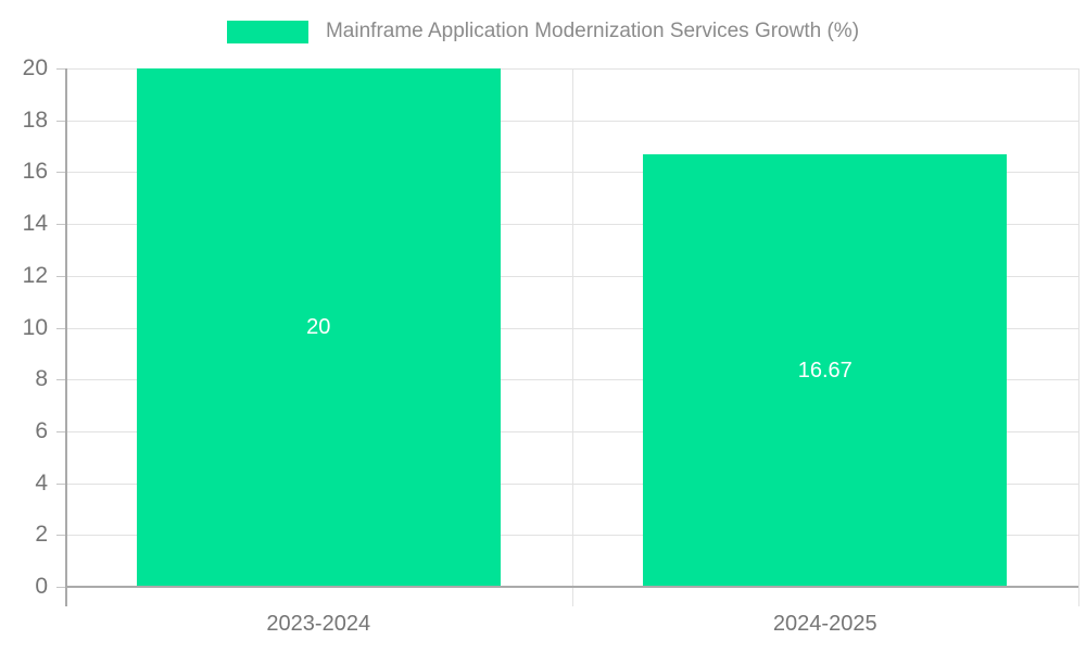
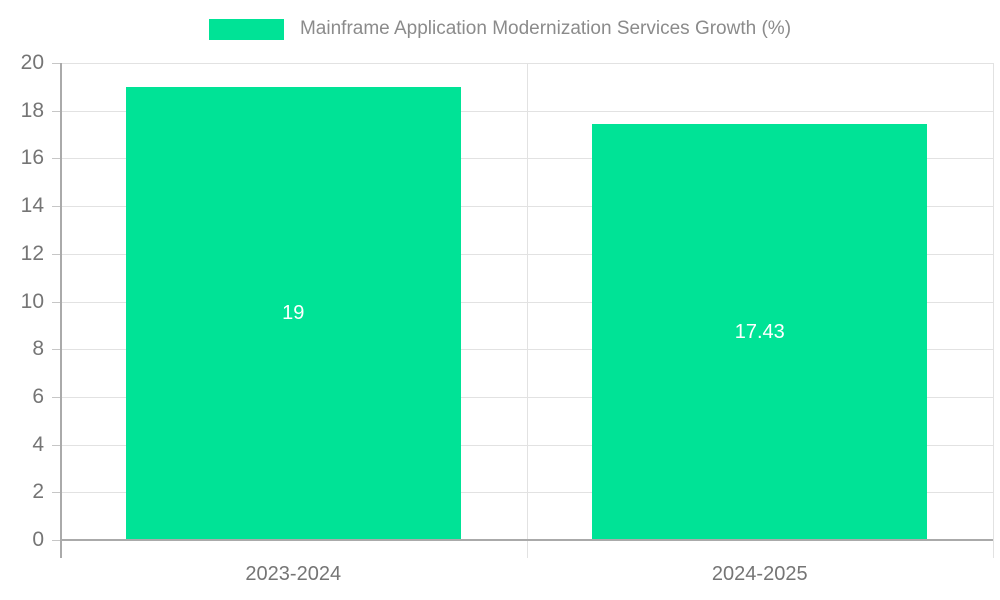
2023-2024: 20 -> 19
2024-2025: 16.67 -> 17.43
